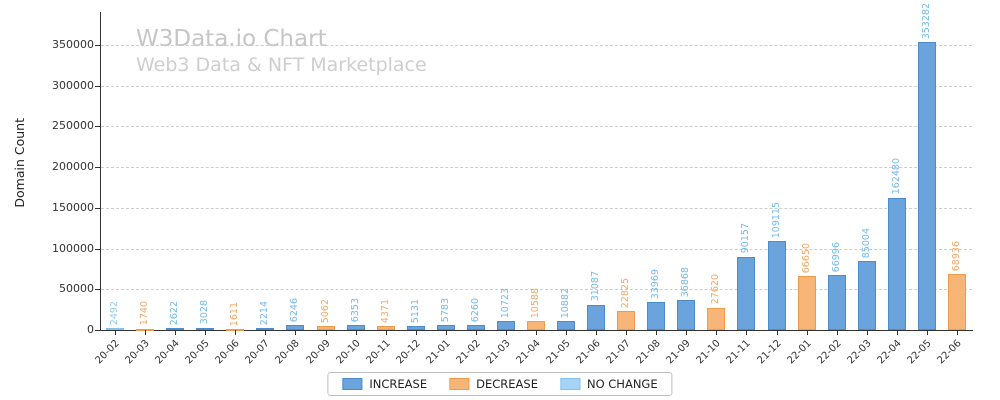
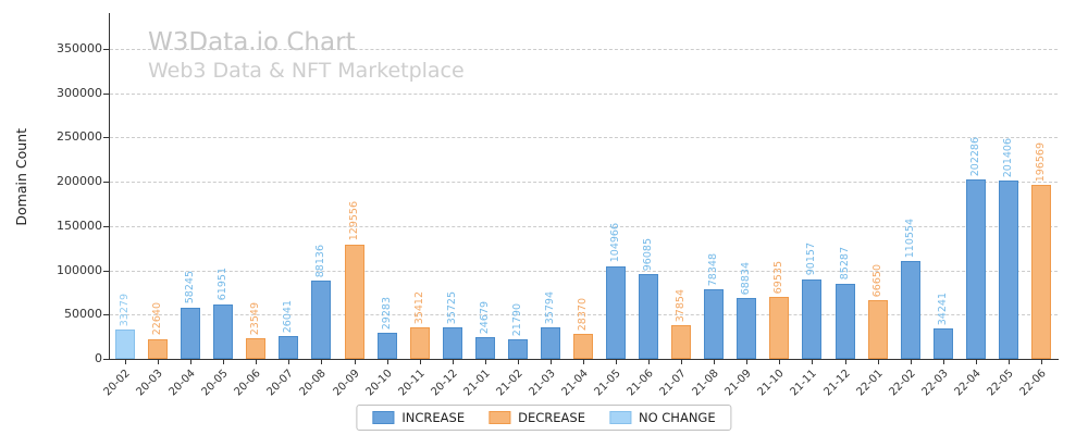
20-02: 2492 -> 33279
20-03: 1740 -> 22640
20-04: 2622 -> 58245
20-05: 3028 -> 61951
20-06: 1611 -> 23549
20-07: 2214 -> 26041
20-08: 6246 -> 88136
20-09: 5062 -> 129556
20-10: 6353 -> 29283
20-11: 4371 -> 35412
20-12: 5131 -> 35725
21-01: 5783 -> 24679
21-02: 6260 -> 21790
21-03: 10723 -> 35794
21-04: 10588 -> 28370
21-05: 10882 -> 104966
21-06: 31087 -> 96085
21-07: 22825 -> 37854
21-08: 33969 -> 78348
21-09: 36868 -> 68834
21-10: 27620 -> 69535
21-12: 109115 -> 85287
22-02: 66996 -> 110554
22-03: 85004 -> 34241
22-04: 162480 -> 202286
22-05: 353282 -> 201406
22-06: 68936 -> 196569
